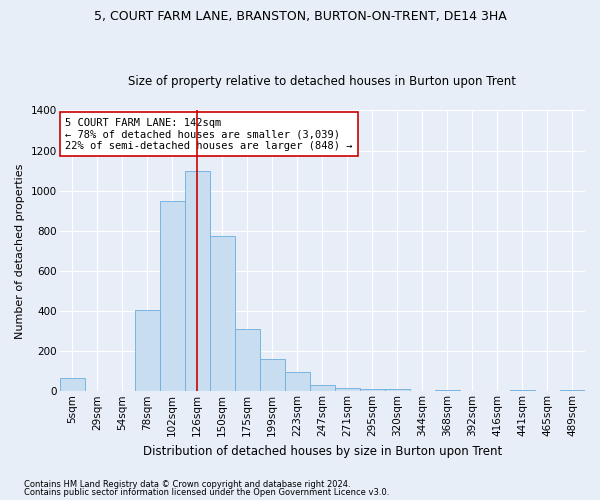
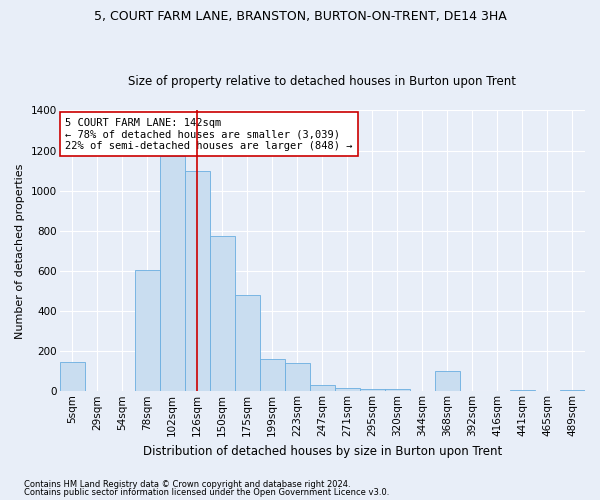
5sqm: 65 -> 145
78sqm: 405 -> 605
102sqm: 950 -> 1175
175sqm: 310 -> 480
223sqm: 95 -> 140
368sqm: 4 -> 100
